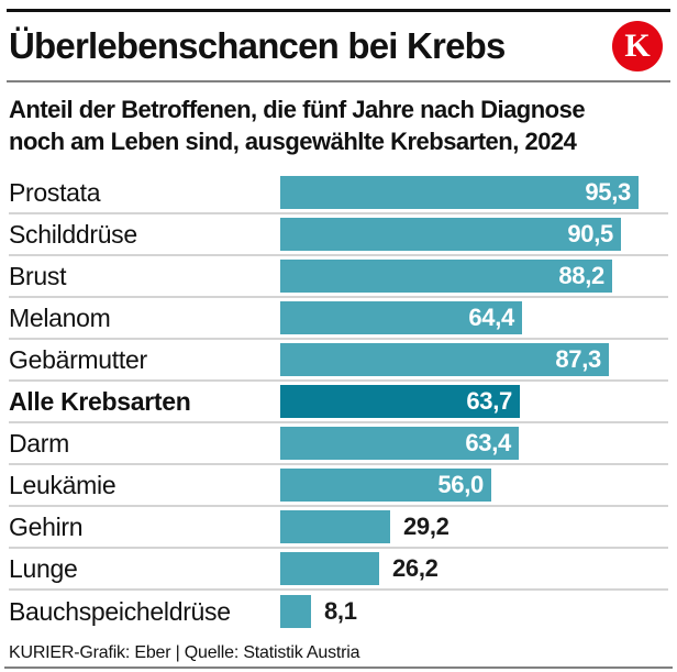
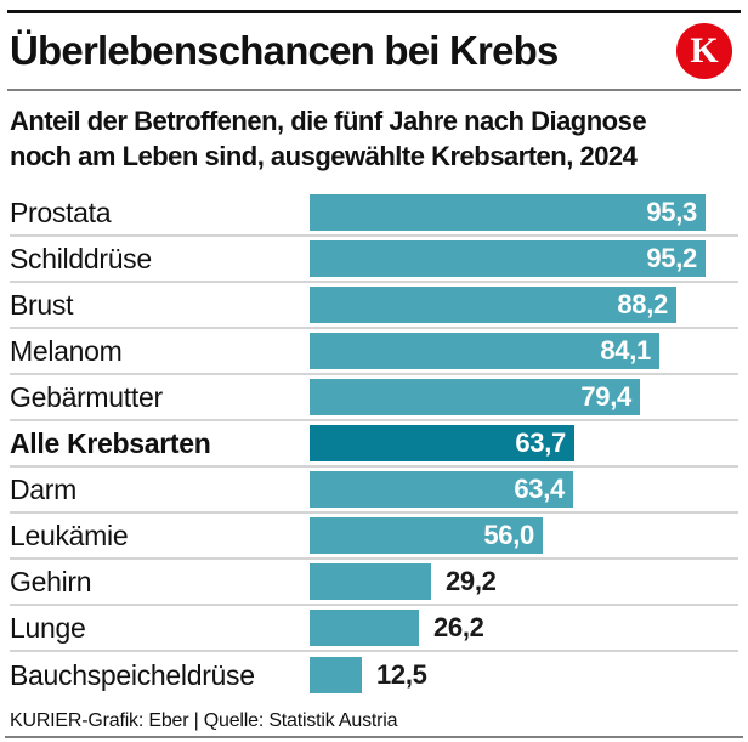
Schilddrüse: 90,5 -> 95,2
Melanom: 64,4 -> 84,1
Gebärmutter: 87,3 -> 79,4
Bauchspeicheldrüse: 8,1 -> 12,5
